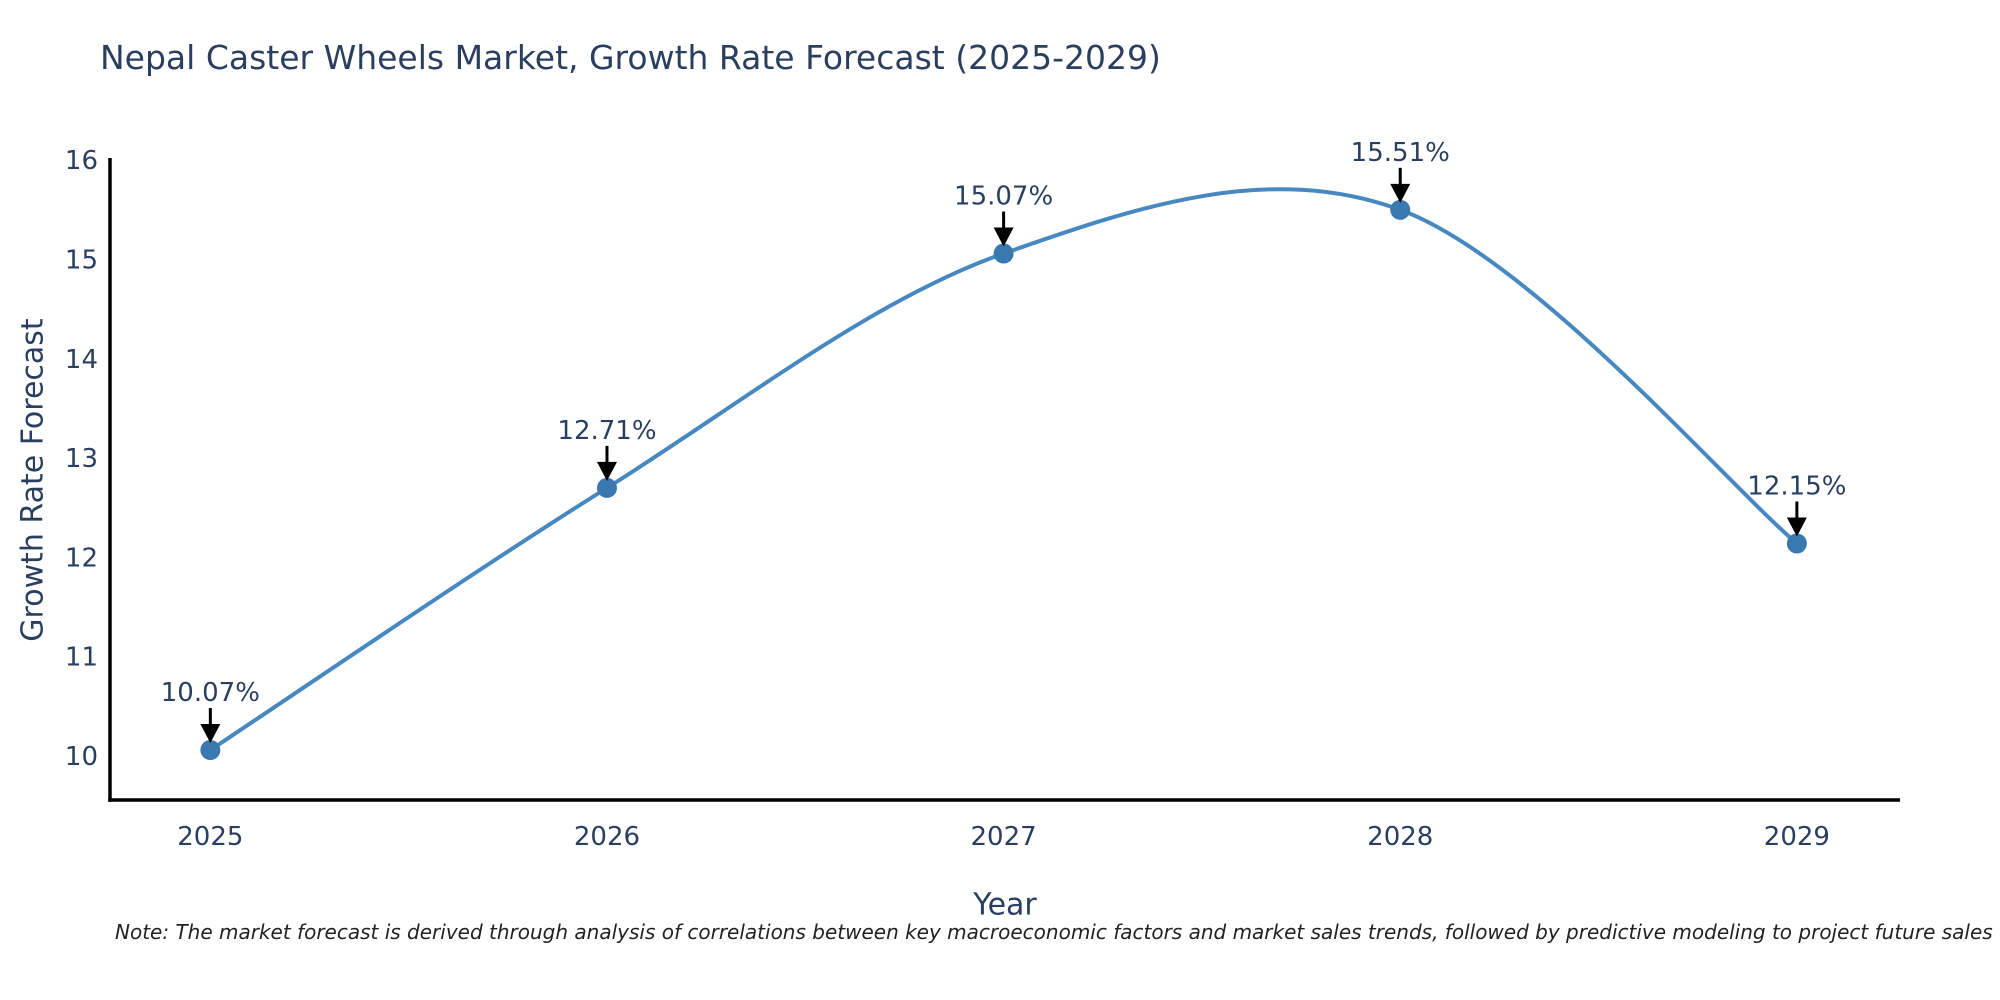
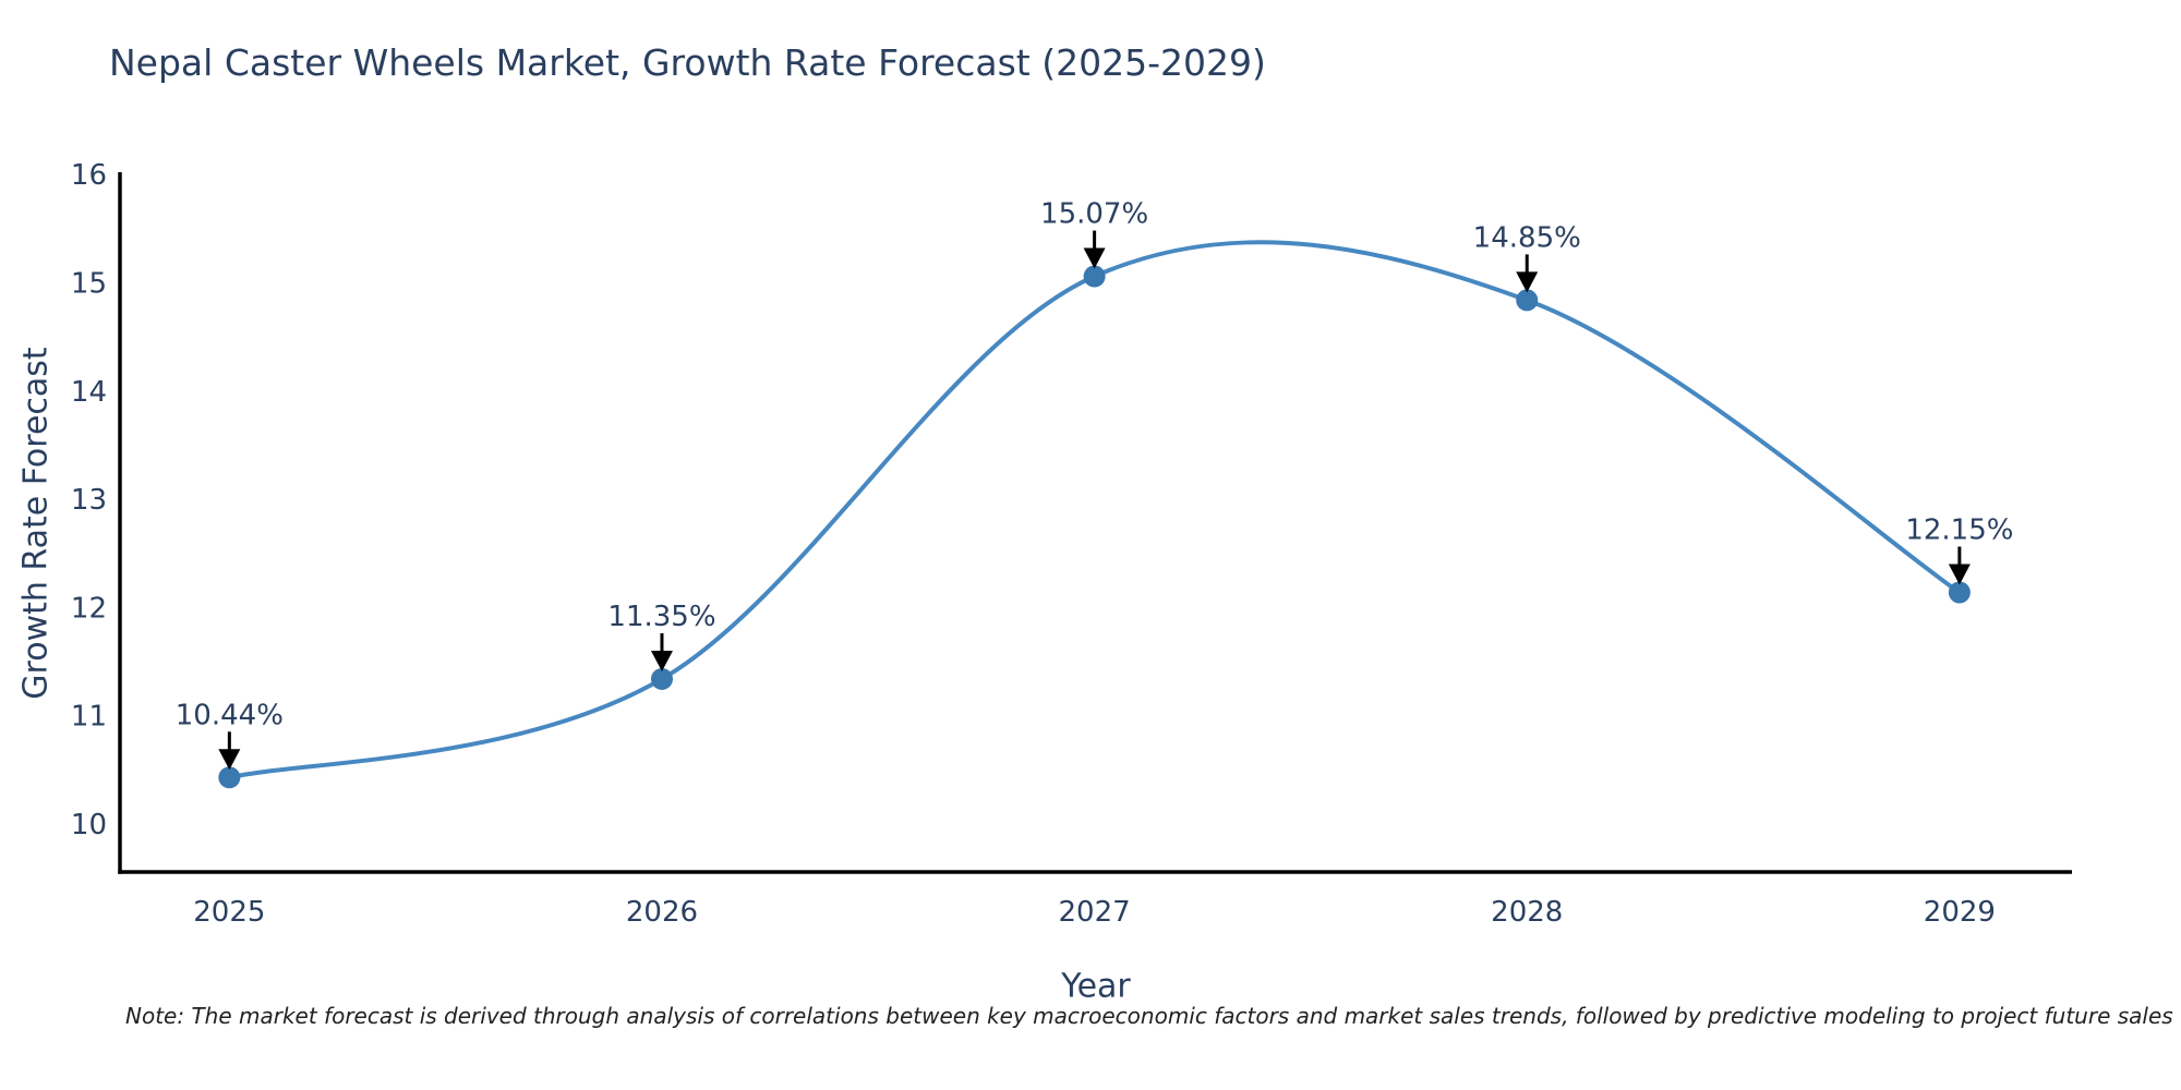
2025: 10.07% -> 10.44%
2026: 12.71% -> 11.35%
2028: 15.51% -> 14.85%
